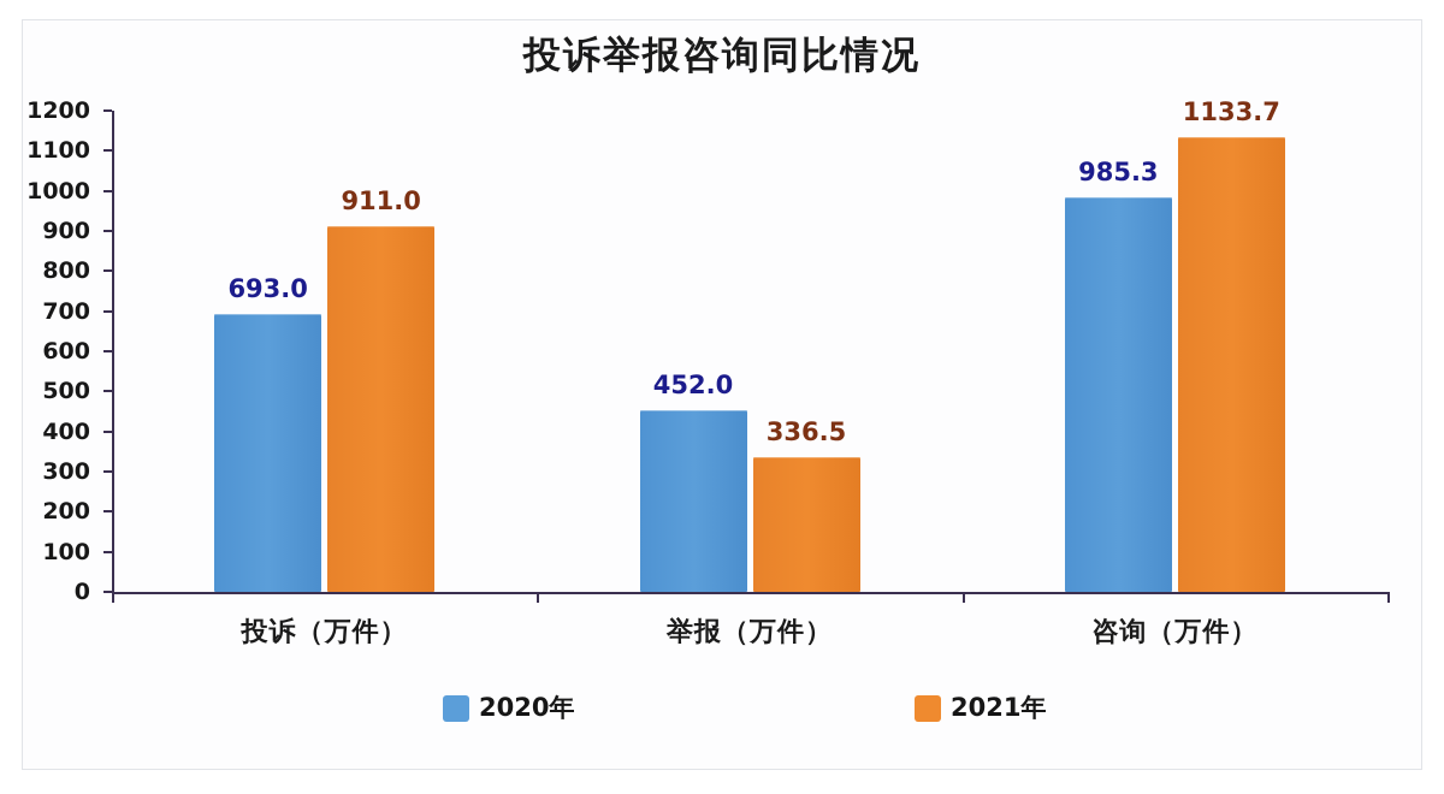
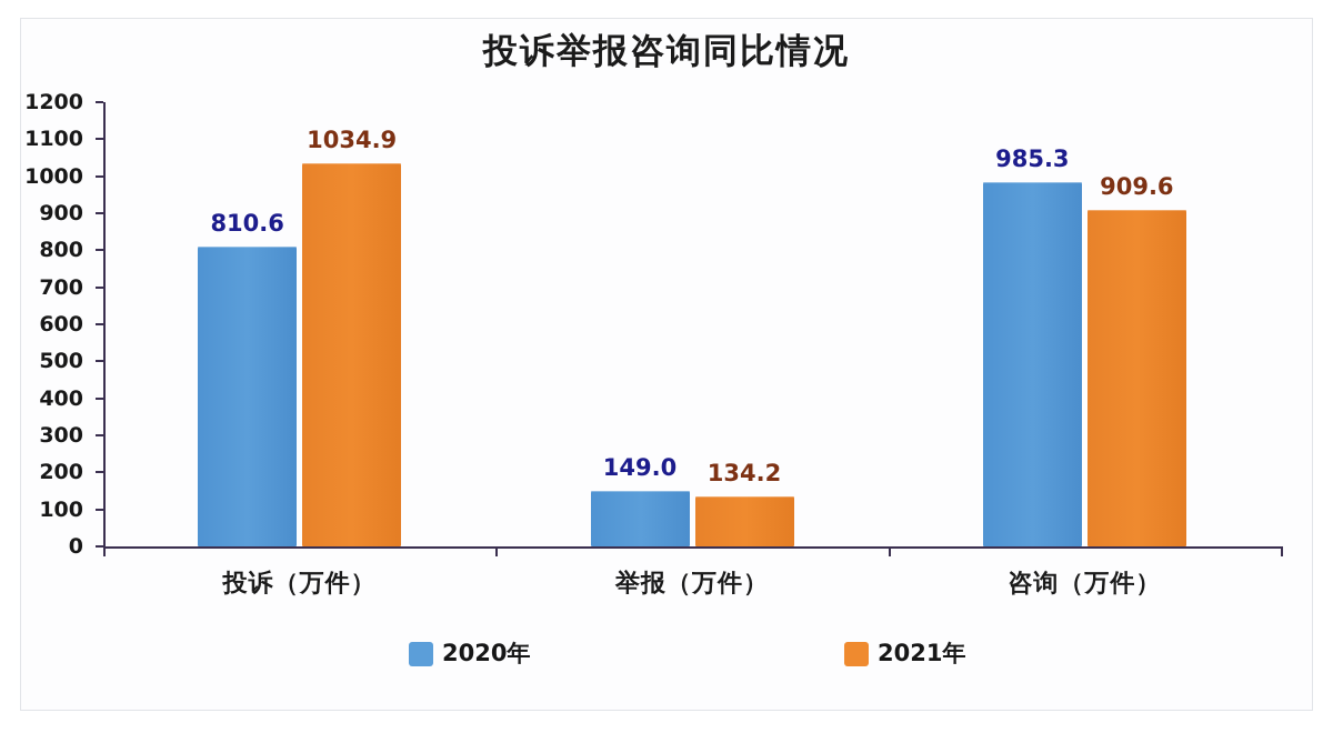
2020年/投诉（万件）: 693.0 -> 810.6
2021年/投诉（万件）: 911.0 -> 1034.9
2020年/举报（万件）: 452.0 -> 149.0
2021年/举报（万件）: 336.5 -> 134.2
2021年/咨询（万件）: 1133.7 -> 909.6
